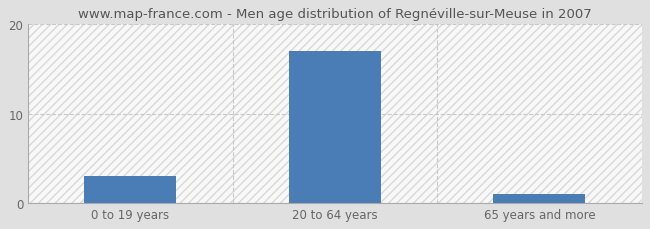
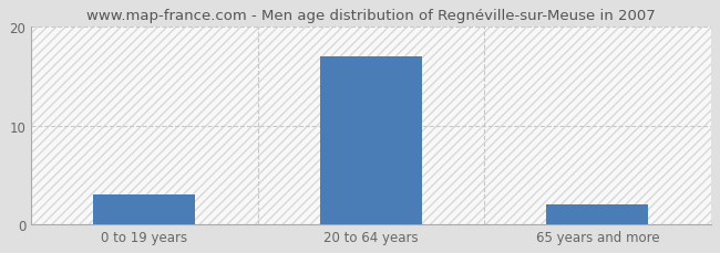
65 years and more: 1 -> 2
